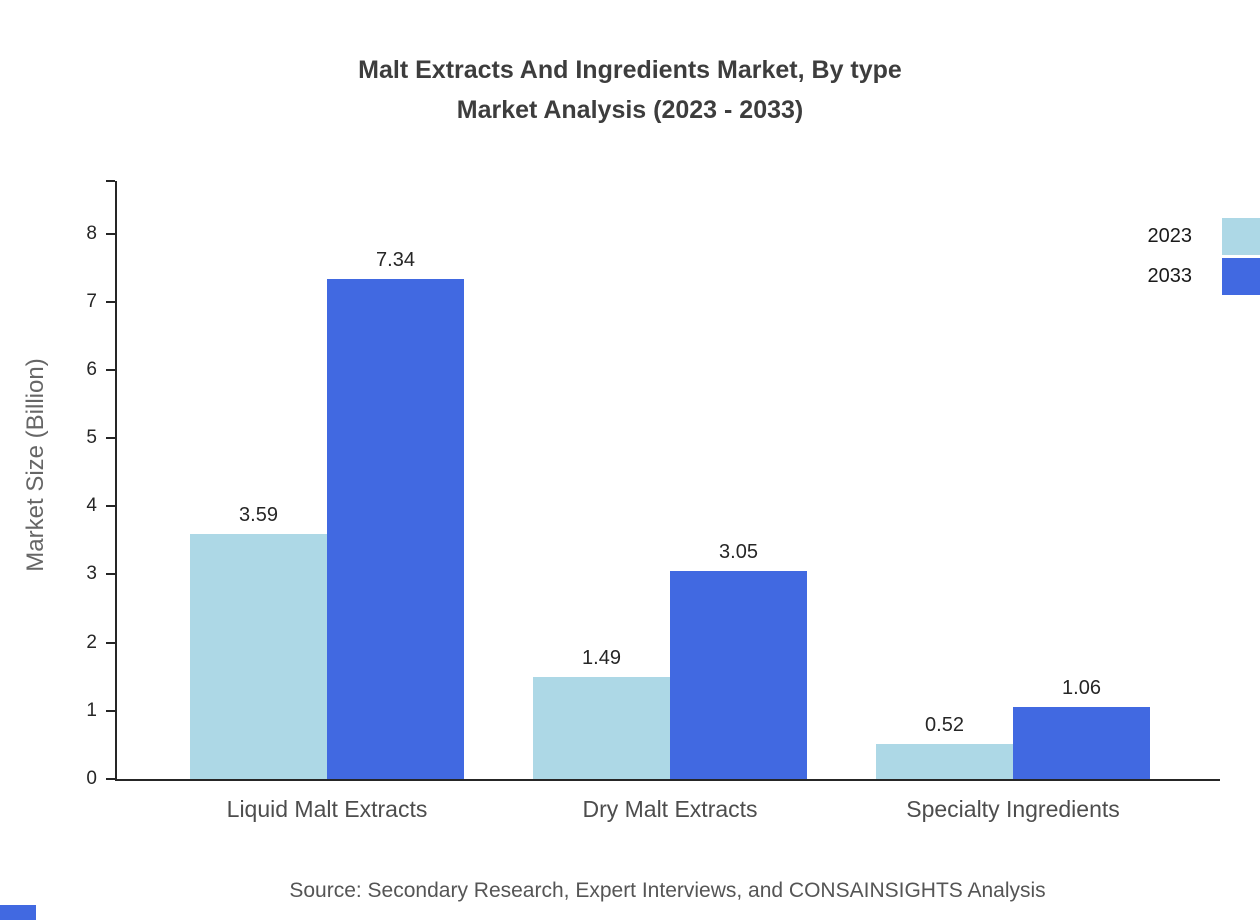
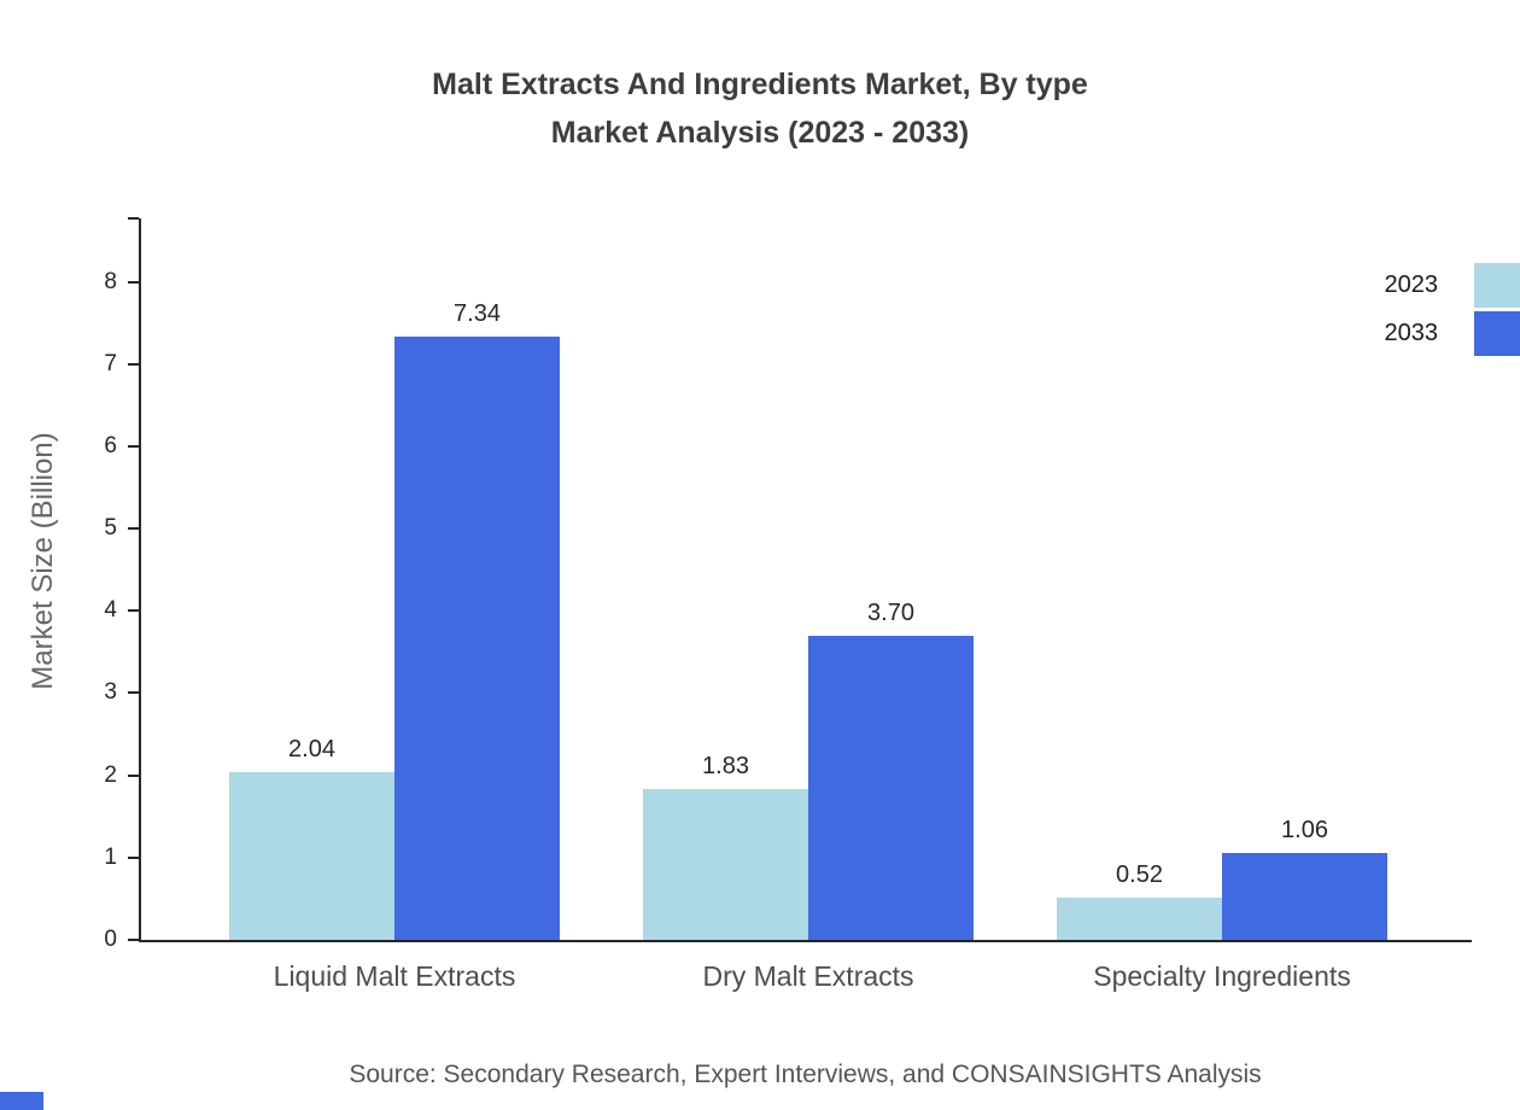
2023/Liquid Malt Extracts: 3.59 -> 2.04
2023/Dry Malt Extracts: 1.49 -> 1.83
2033/Dry Malt Extracts: 3.05 -> 3.70
